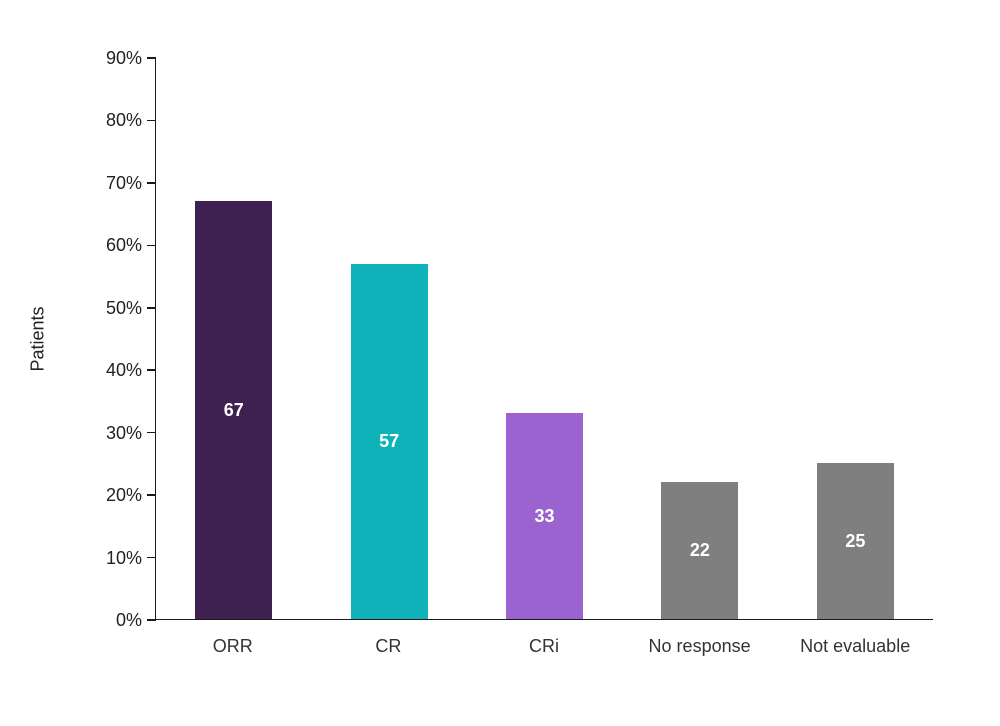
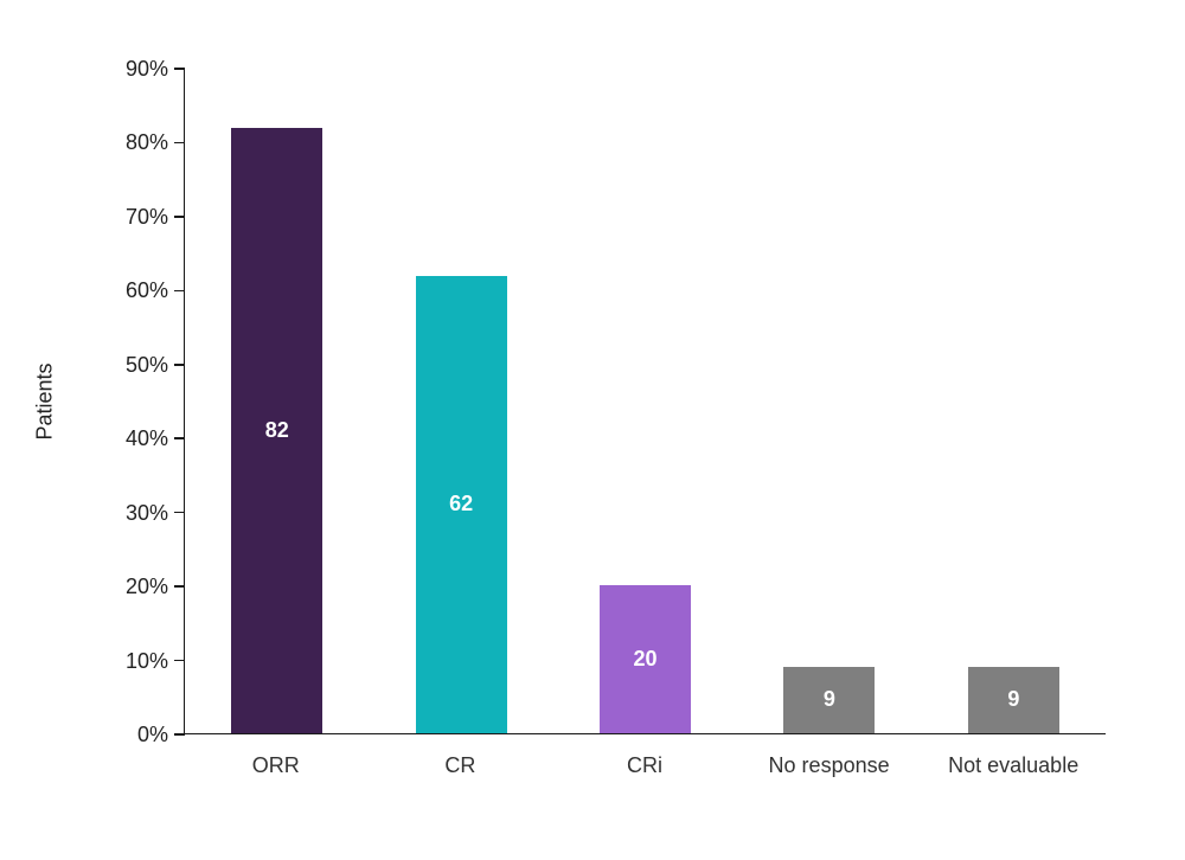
ORR: 67 -> 82
CR: 57 -> 62
CRi: 33 -> 20
No response: 22 -> 9
Not evaluable: 25 -> 9
